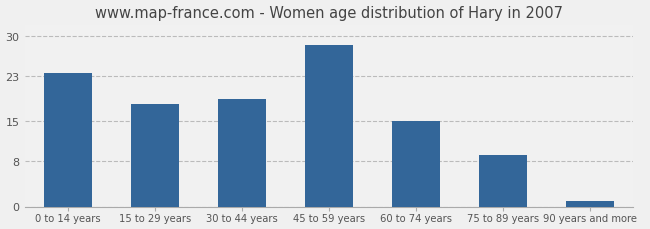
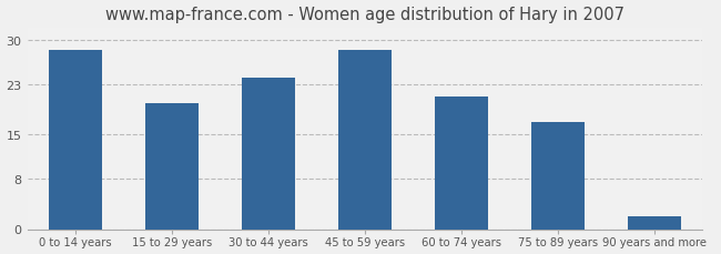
0 to 14 years: 23.5 -> 28.4
15 to 29 years: 18.0 -> 20.0
30 to 44 years: 19.0 -> 24.0
60 to 74 years: 15.0 -> 21.0
75 to 89 years: 9.0 -> 17.0
90 years and more: 1.0 -> 2.0
